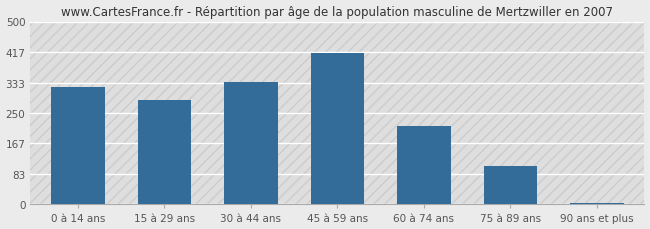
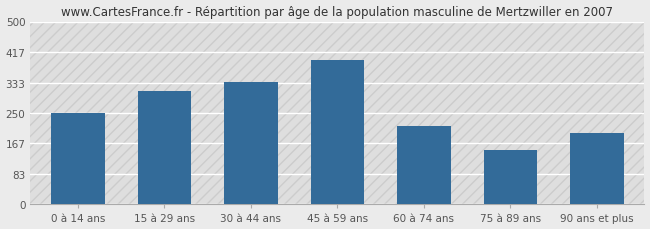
0 à 14 ans: 320 -> 250
15 à 29 ans: 285 -> 310
45 à 59 ans: 415 -> 395
75 à 89 ans: 105 -> 150
90 ans et plus: 5 -> 195
